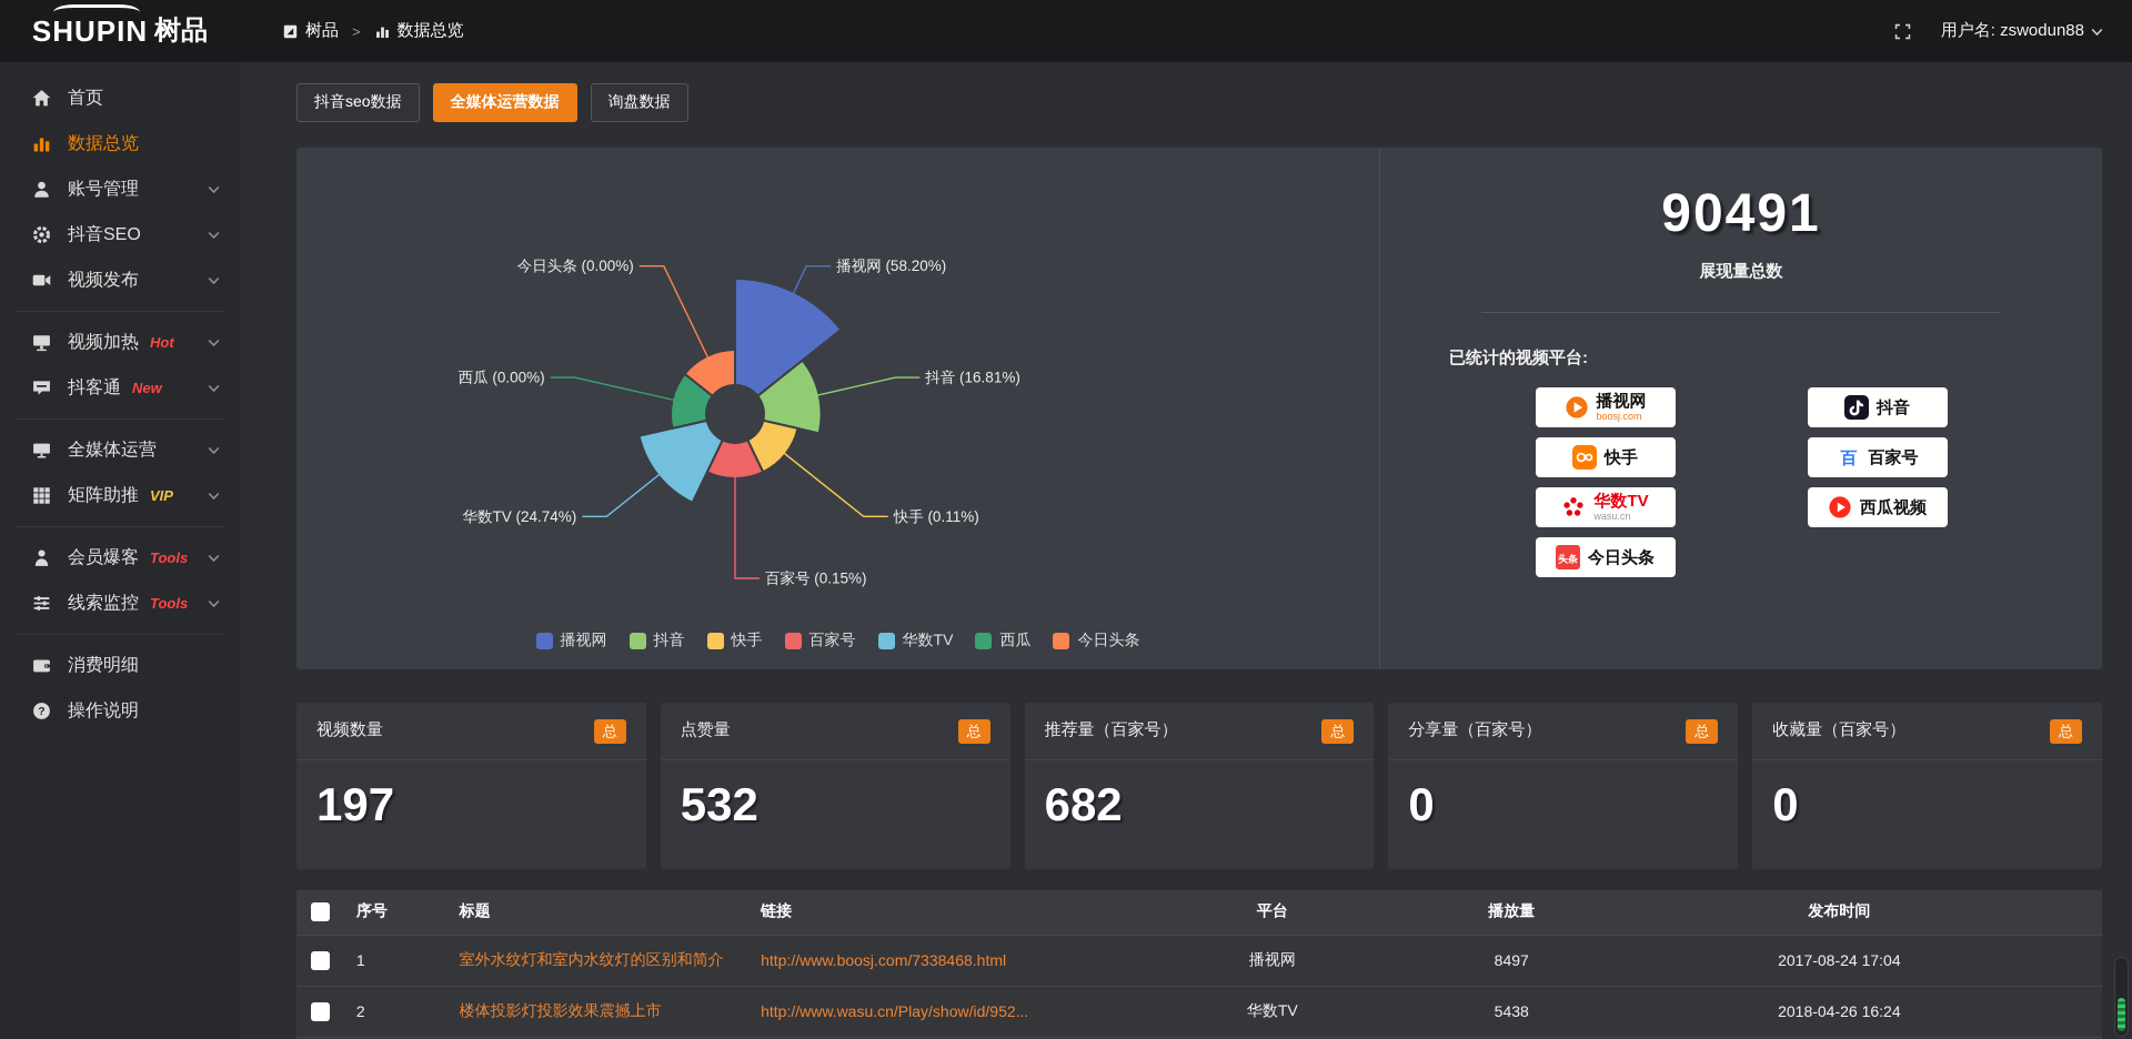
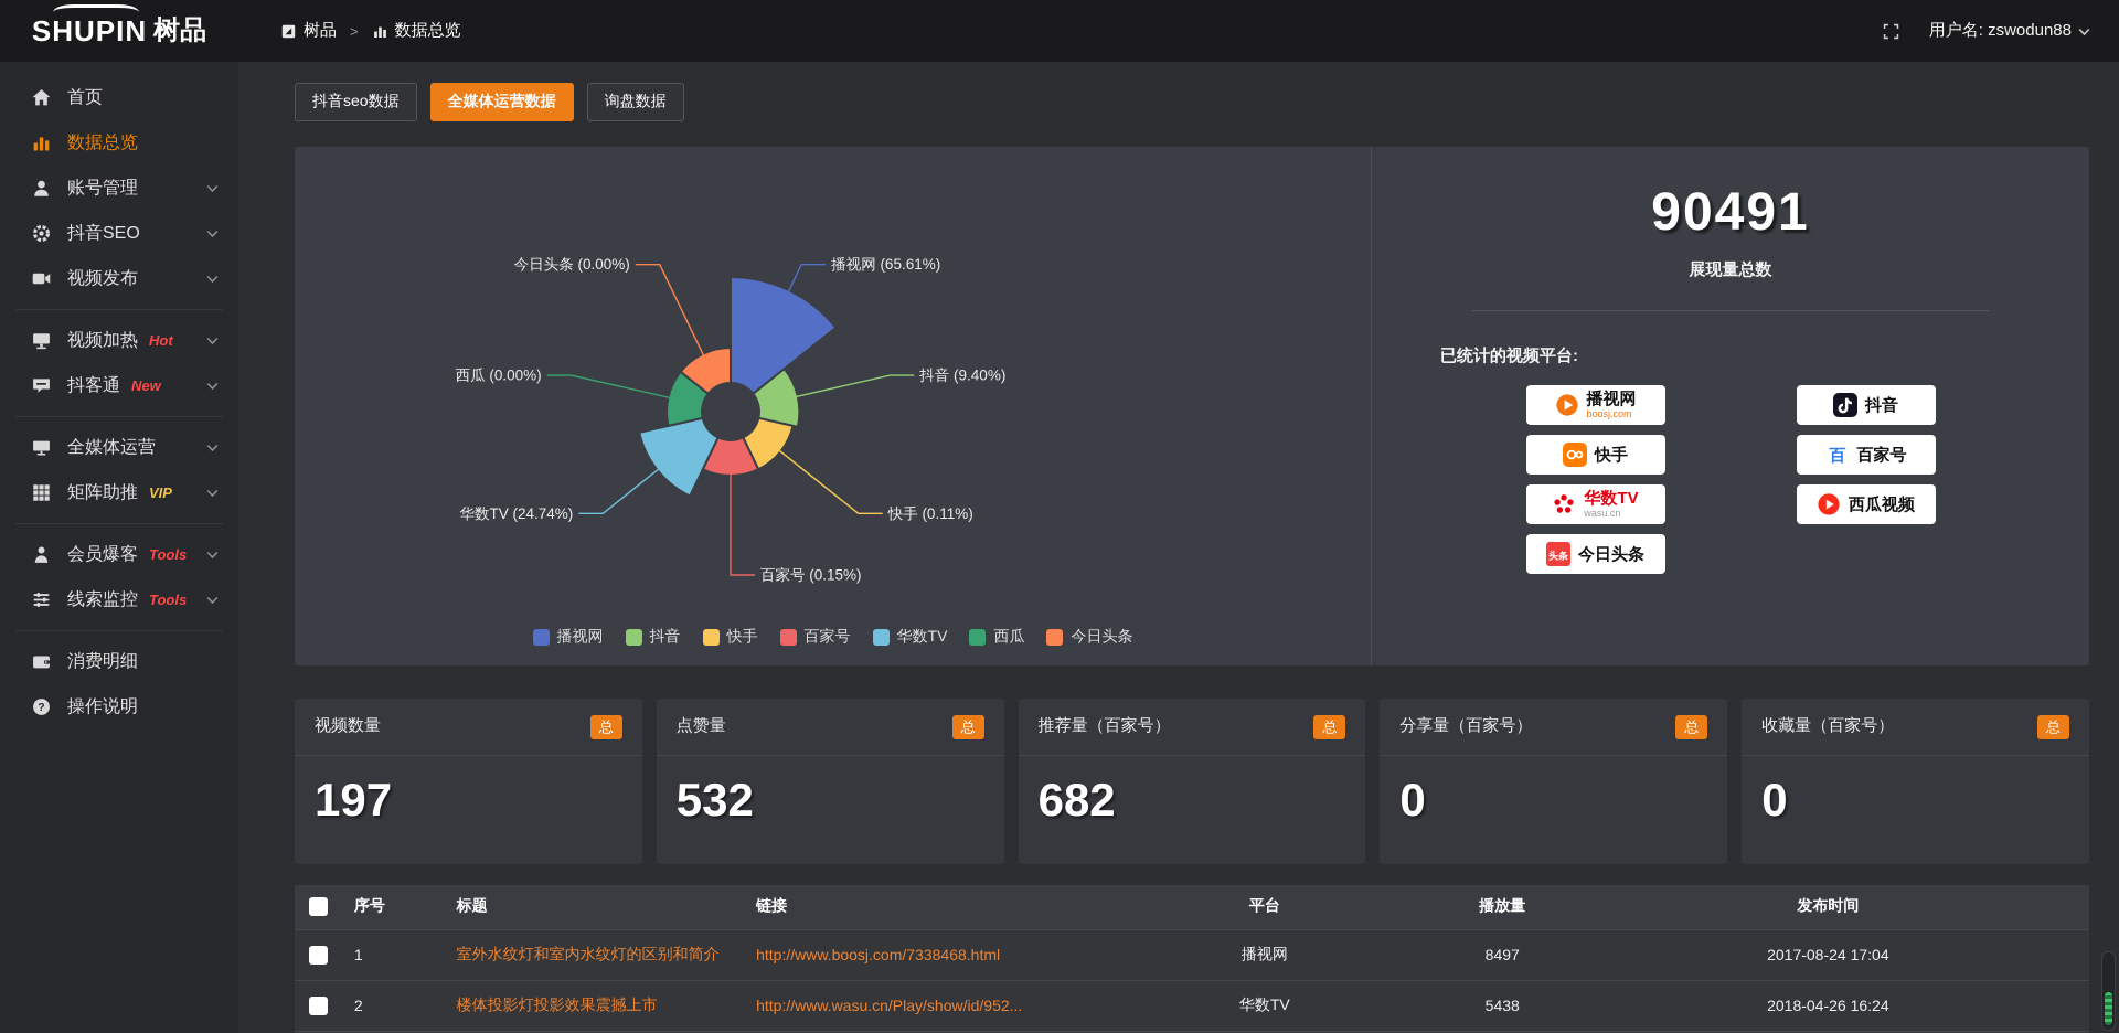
播视网: 58.20% -> 65.61%
抖音: 16.81% -> 9.40%
